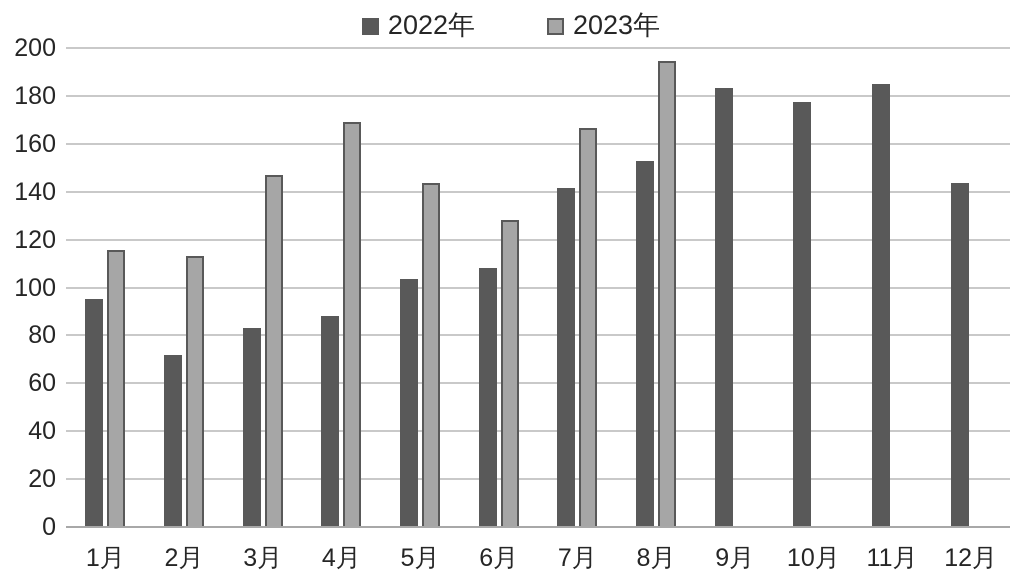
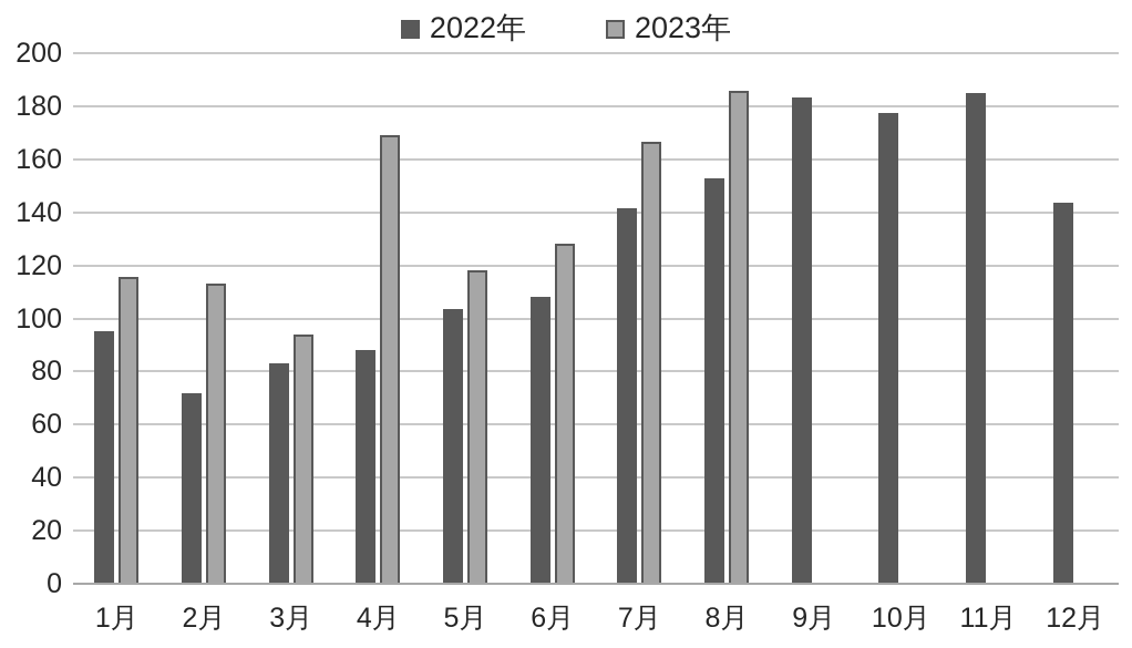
2023年/3月: 147 -> 94
2023年/5月: 144 -> 118
2023年/8月: 194 -> 186
